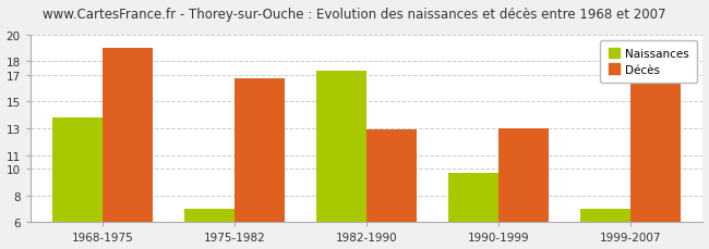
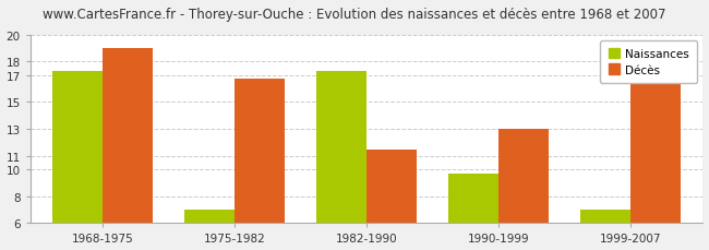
Naissances/1968-1975: 13.8 -> 17.3
Décès/1982-1990: 12.9 -> 11.5
